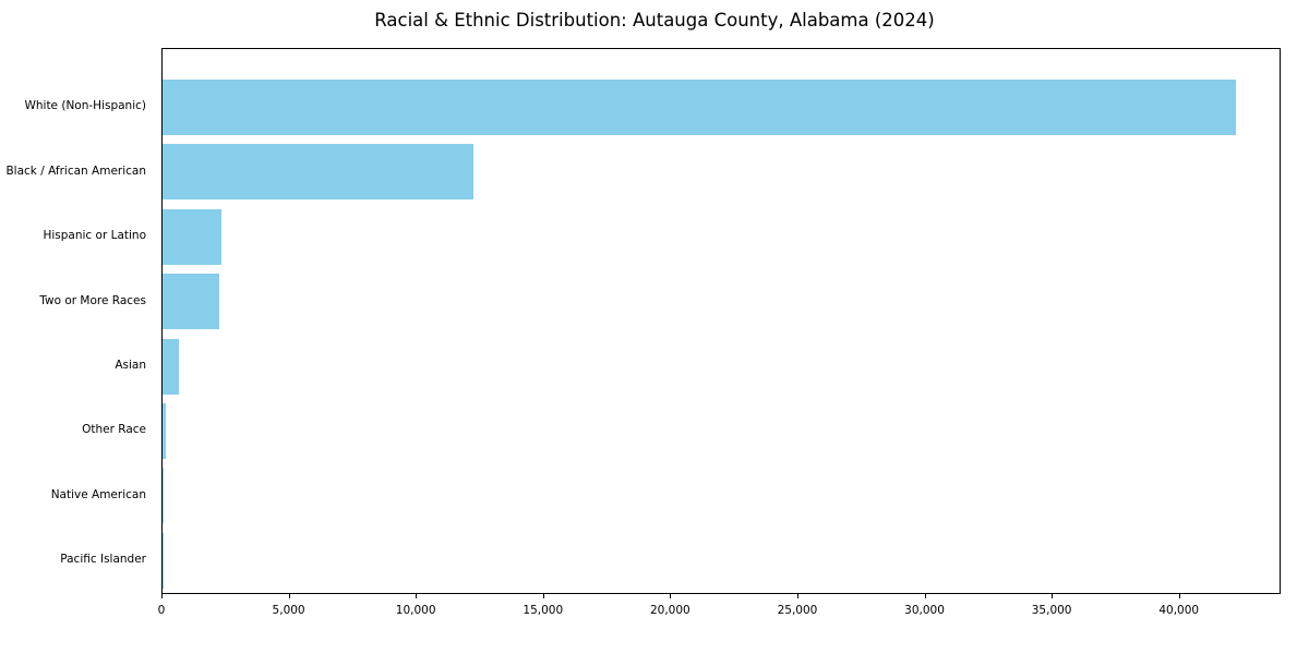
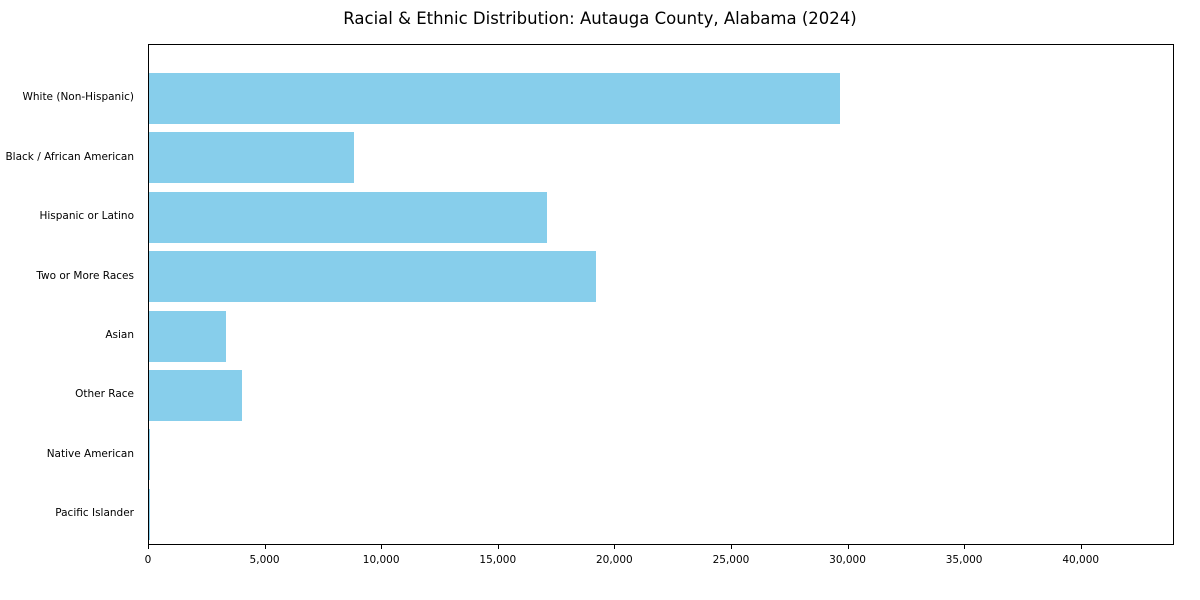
White (Non-Hispanic): 42300 -> 29700
Black / African American: 12200 -> 8800
Hispanic or Latino: 2300 -> 17100
Two or More Races: 2200 -> 19200
Asian: 600 -> 3300
Other Race: 100 -> 4000
